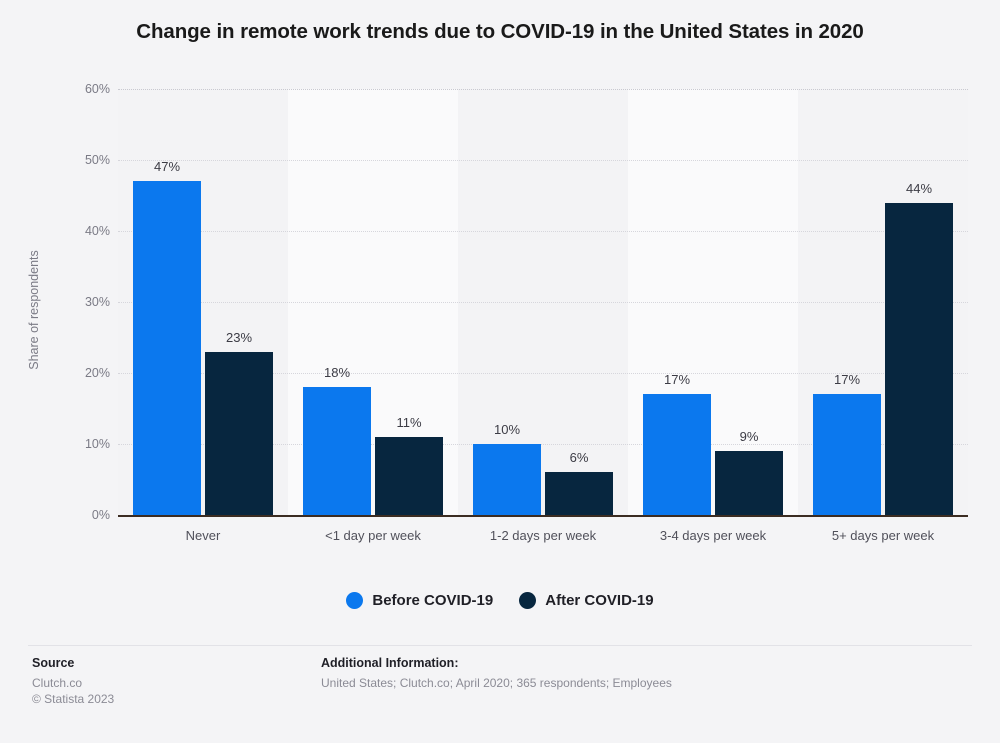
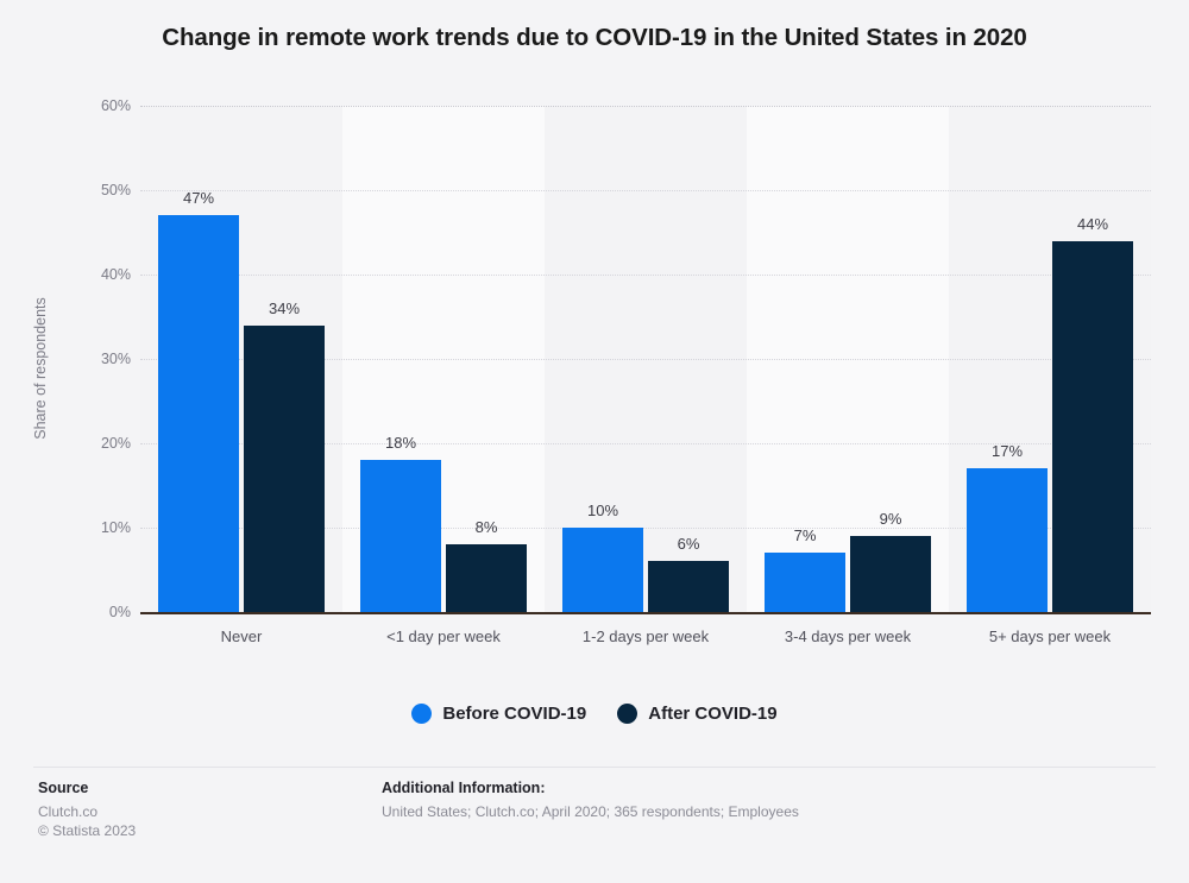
After COVID-19/Never: 23% -> 34%
After COVID-19/<1 day per week: 11% -> 8%
Before COVID-19/3-4 days per week: 17% -> 7%
